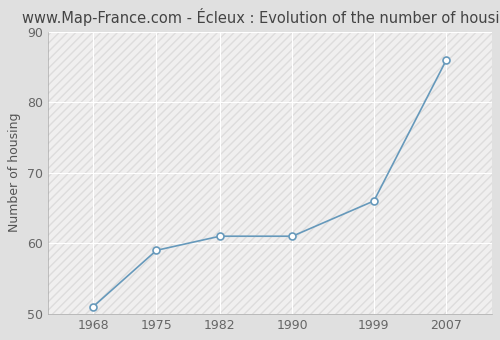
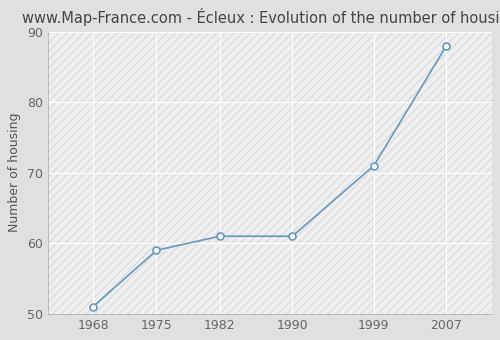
1999: 66 -> 71
2007: 86 -> 88
